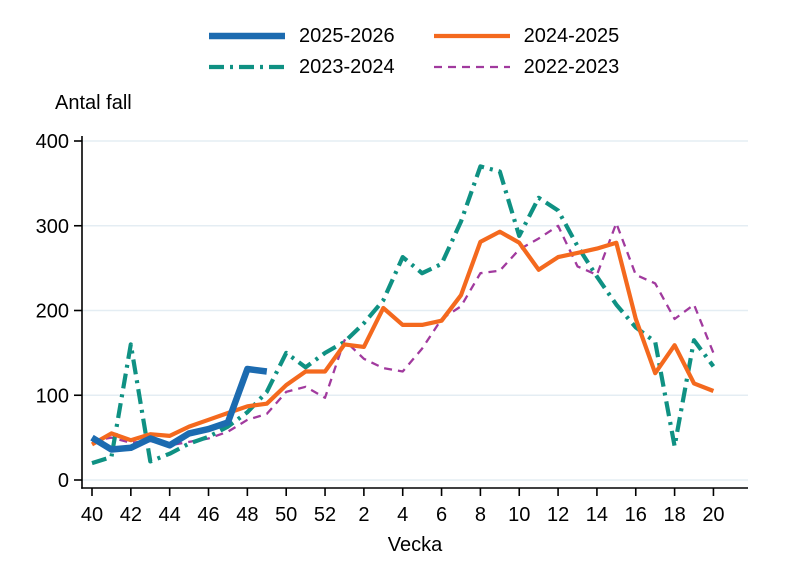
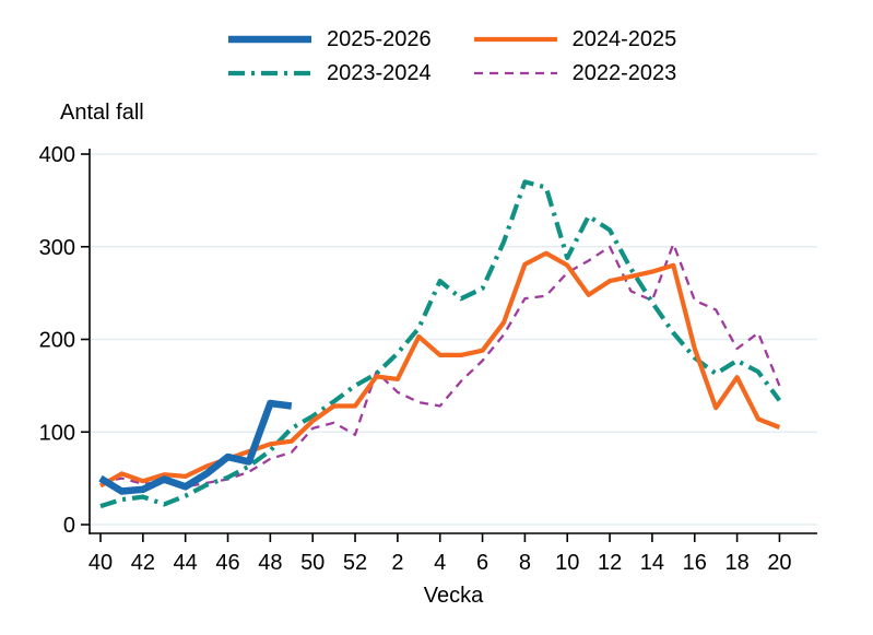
2023-2024/42: 160 -> 30
2025-2026/46: 60 -> 70
2023-2024/50: 150 -> 120
2022-2023/6: 190 -> 180
2023-2024/18: 40 -> 180
